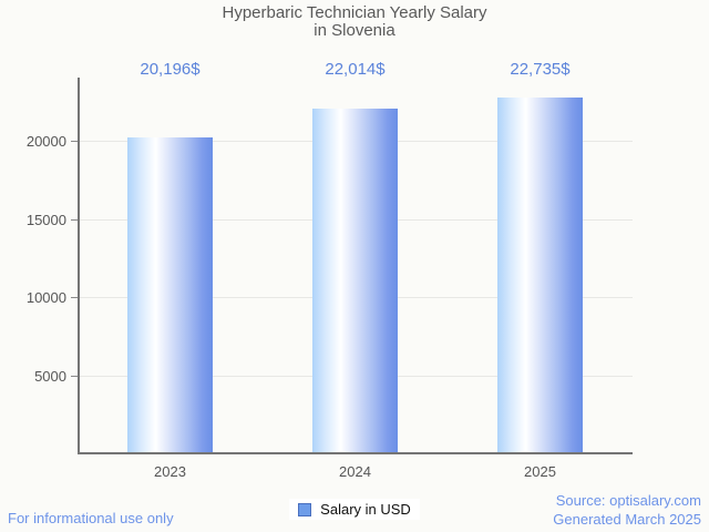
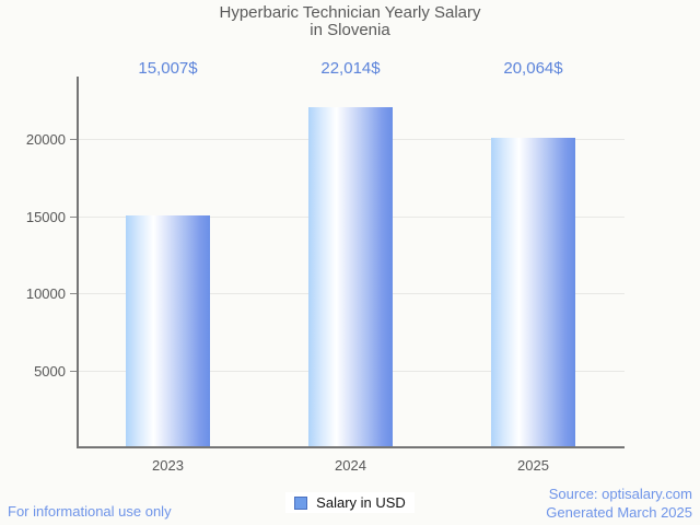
2023: 20,196 -> 15,007
2025: 22,735 -> 20,064
